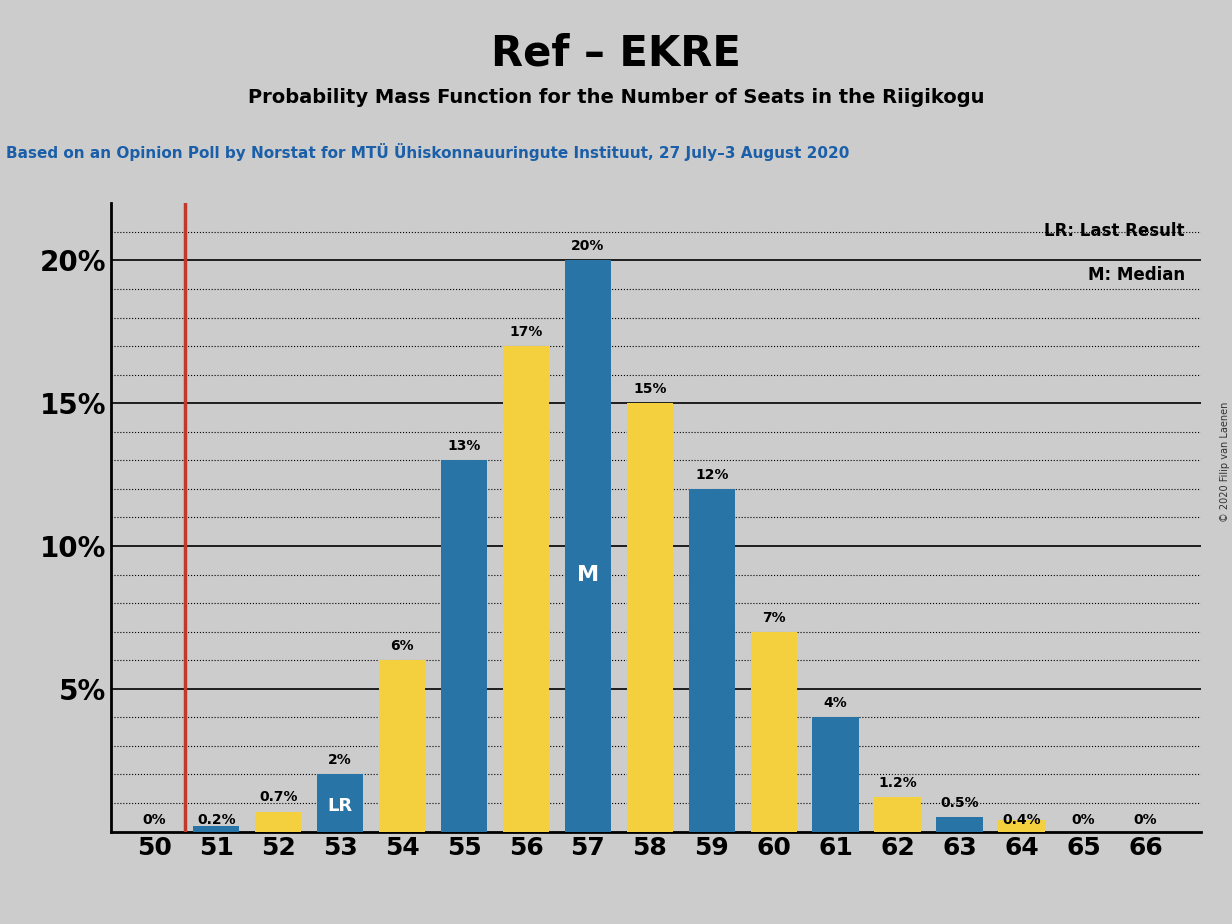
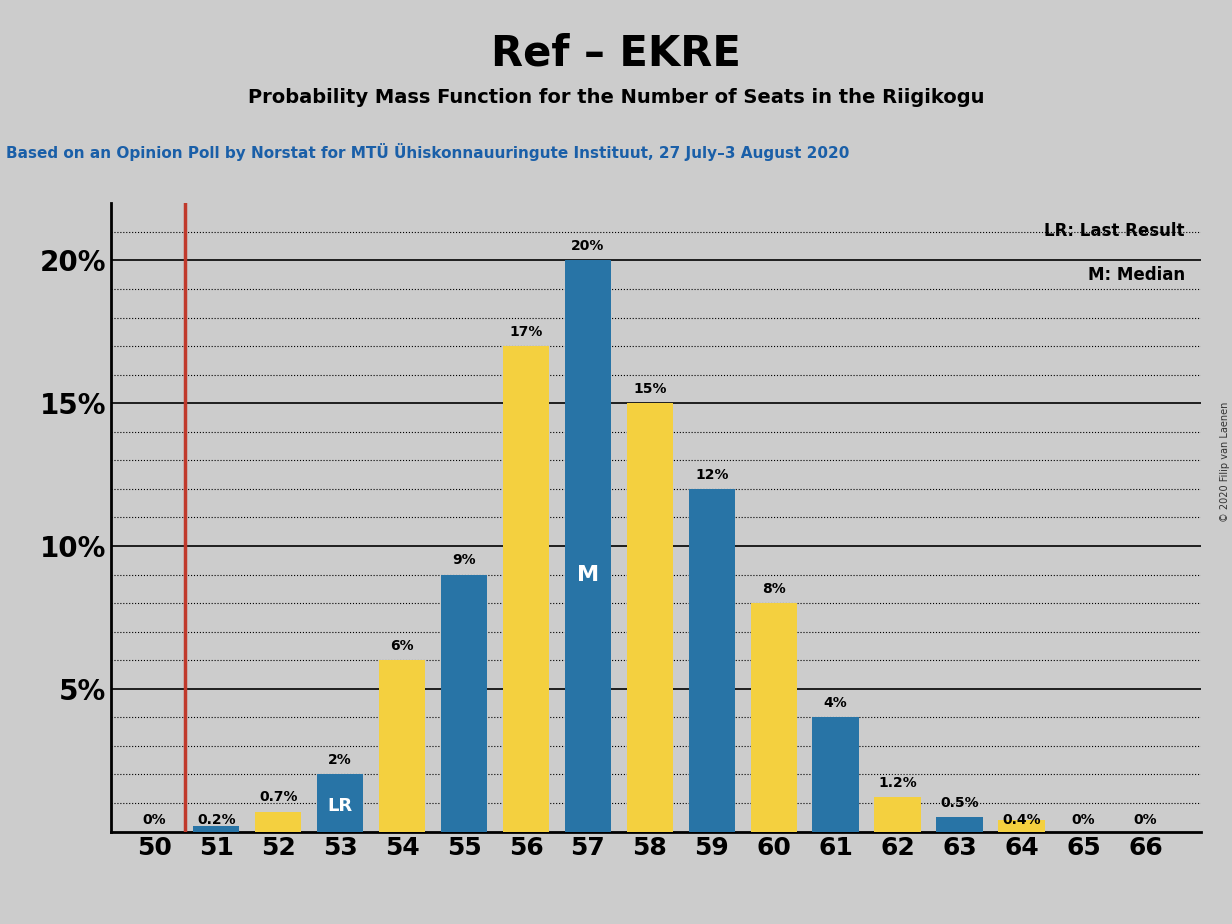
55: 13% -> 9%
60: 7% -> 8%
